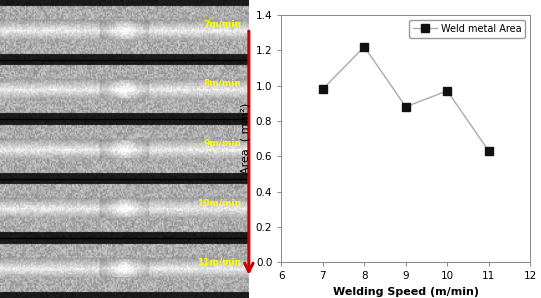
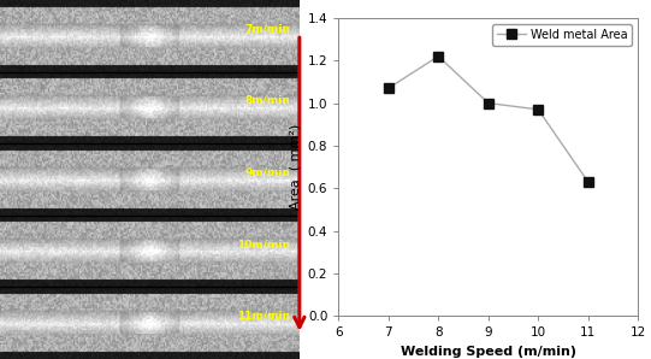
7: 0.98 -> 1.07
9: 0.88 -> 1.00
